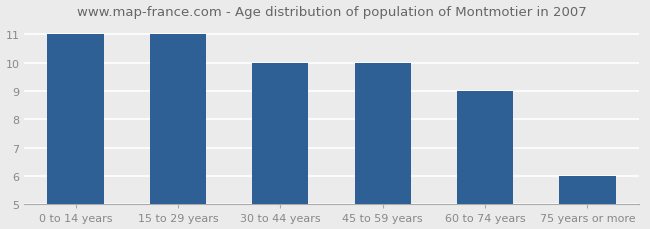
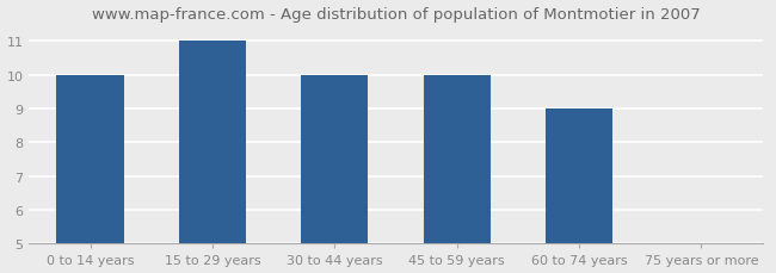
0 to 14 years: 11 -> 10
75 years or more: 6 -> 5
